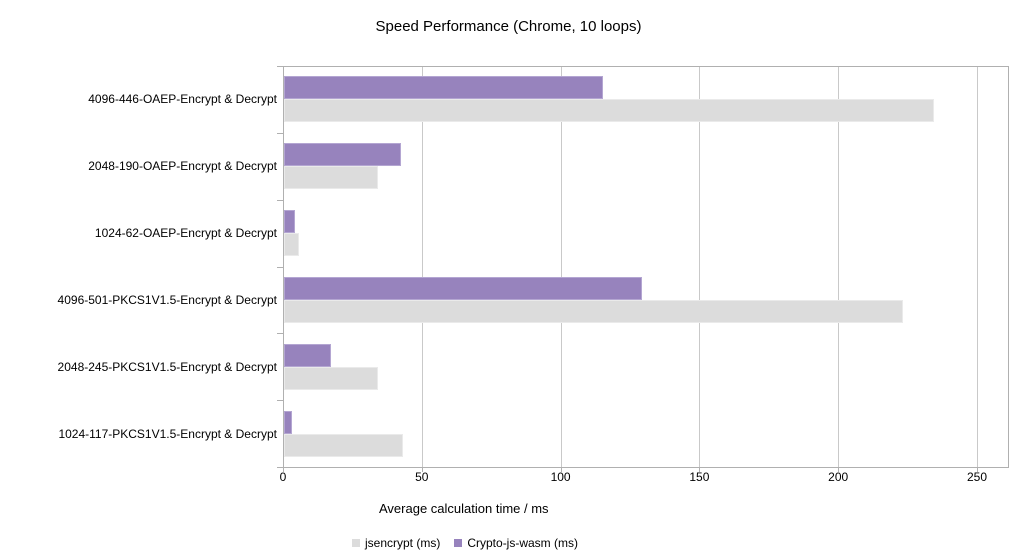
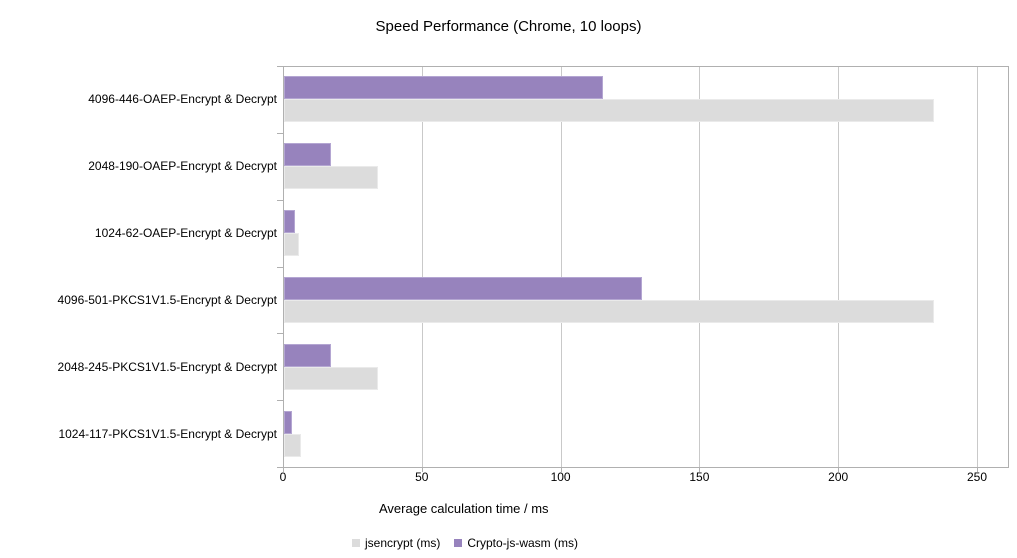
Crypto-js-wasm (ms)/2048-190-OAEP-Encrypt & Decrypt: 42 -> 17
jsencrypt (ms)/4096-501-PKCS1V1.5-Encrypt & Decrypt: 223 -> 234
jsencrypt (ms)/1024-117-PKCS1V1.5-Encrypt & Decrypt: 43 -> 6
